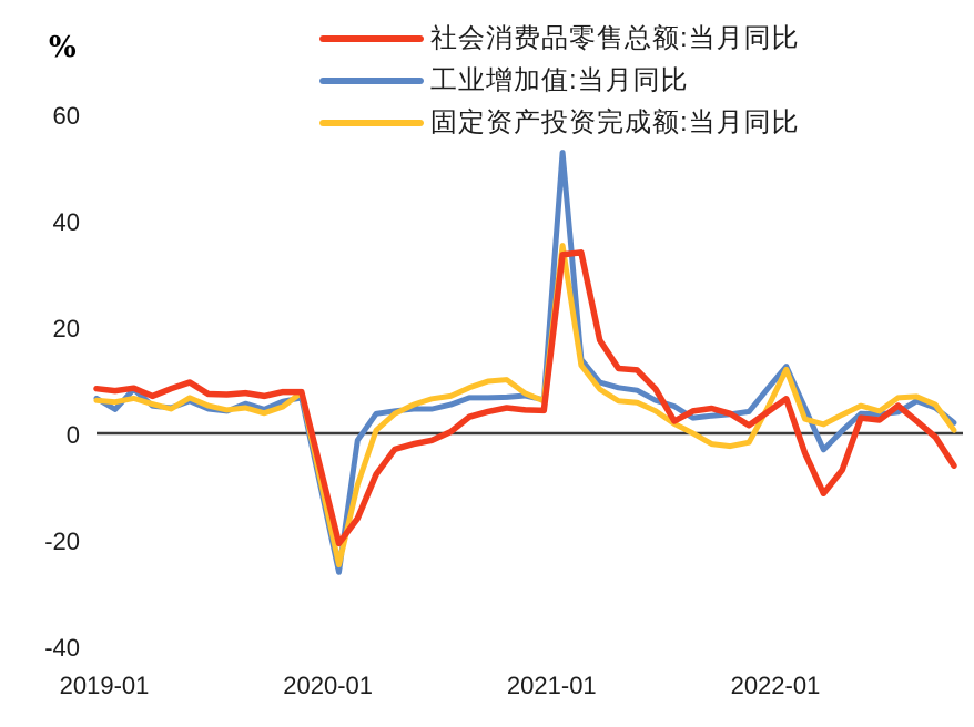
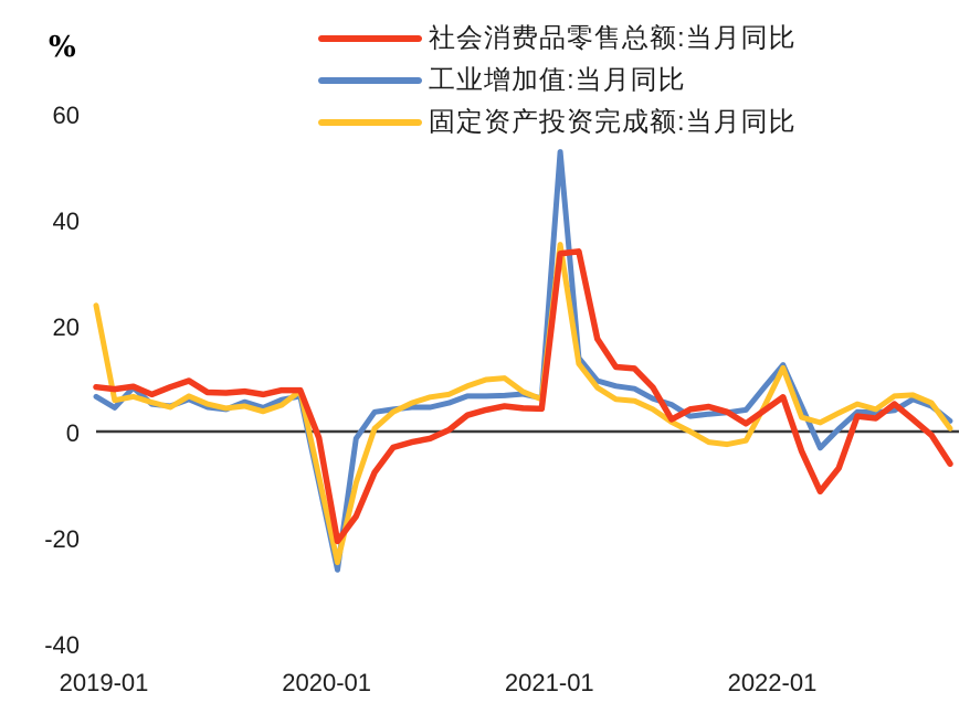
固定资产投资完成额:当月同比/2019-01: 6 -> 24
社会消费品零售总额:当月同比/2020-01: -6 -> -1
